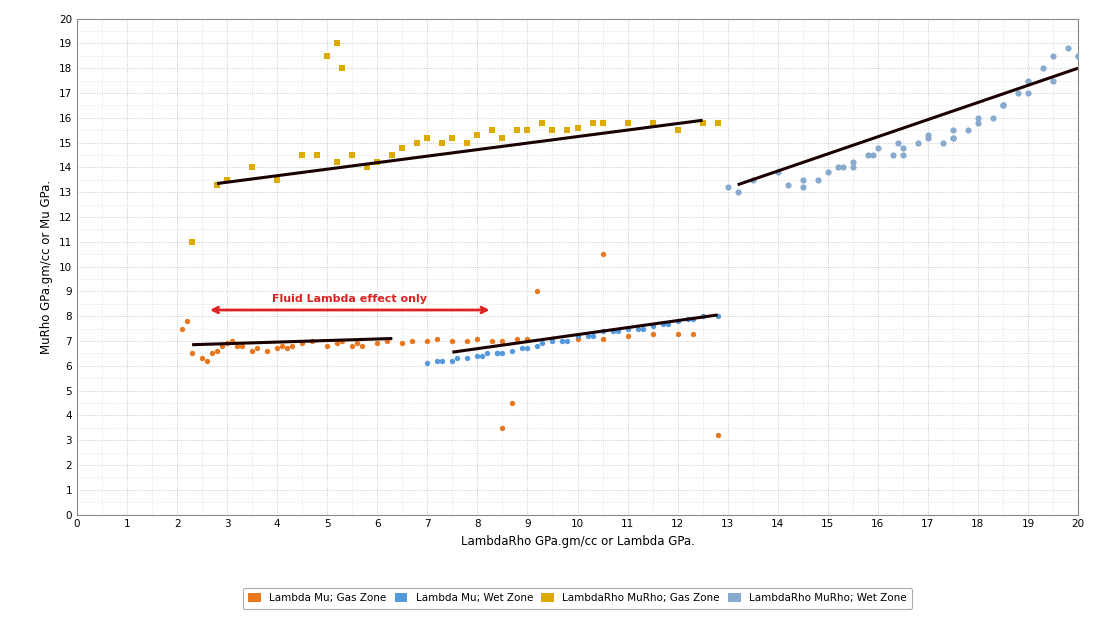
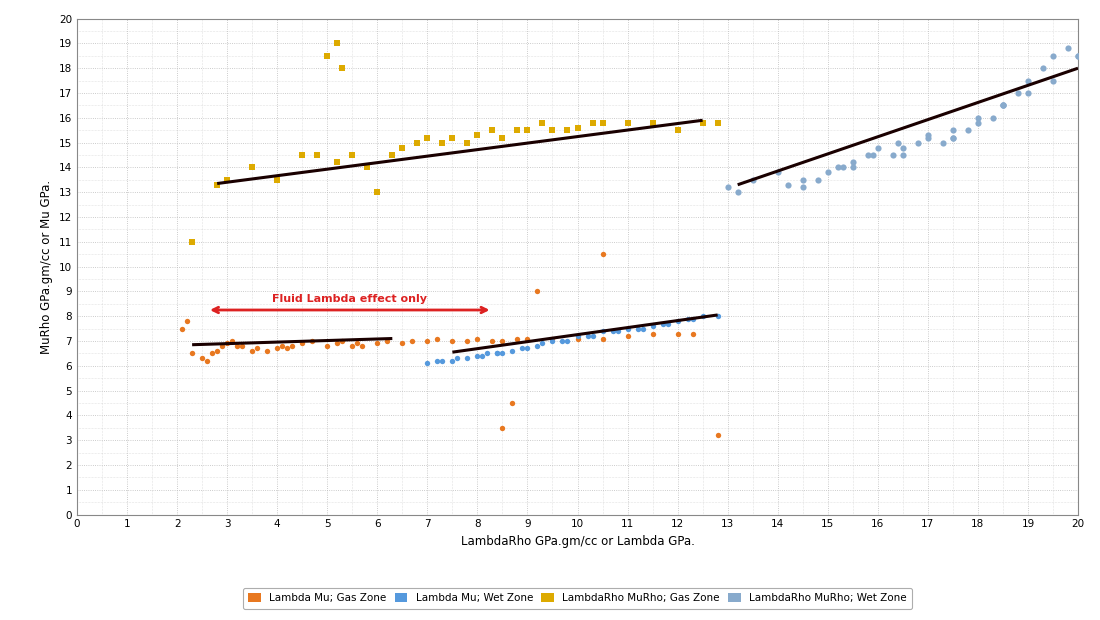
LambdaRho MuRho; Gas Zone/6: 14.2 -> 13.0
